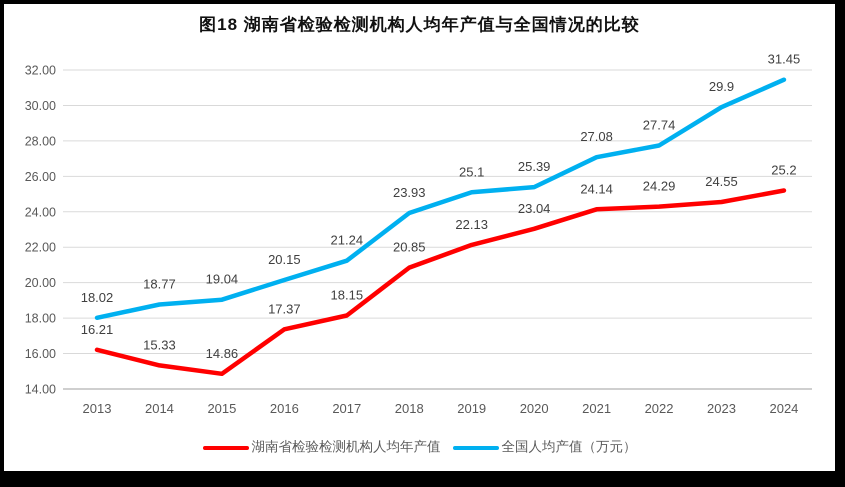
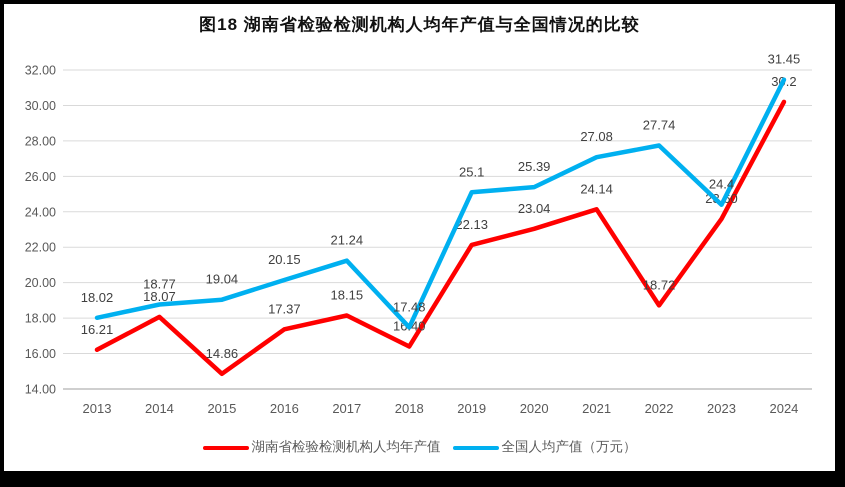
湖南省检验检测机构人均年产值/2014: 15.33 -> 18.07
湖南省检验检测机构人均年产值/2018: 20.85 -> 16.40
全国人均产值（万元）/2018: 23.93 -> 17.48
湖南省检验检测机构人均年产值/2022: 24.29 -> 18.72
湖南省检验检测机构人均年产值/2023: 24.55 -> 23.60
全国人均产值（万元）/2023: 29.9 -> 24.4
湖南省检验检测机构人均年产值/2024: 25.2 -> 30.2
